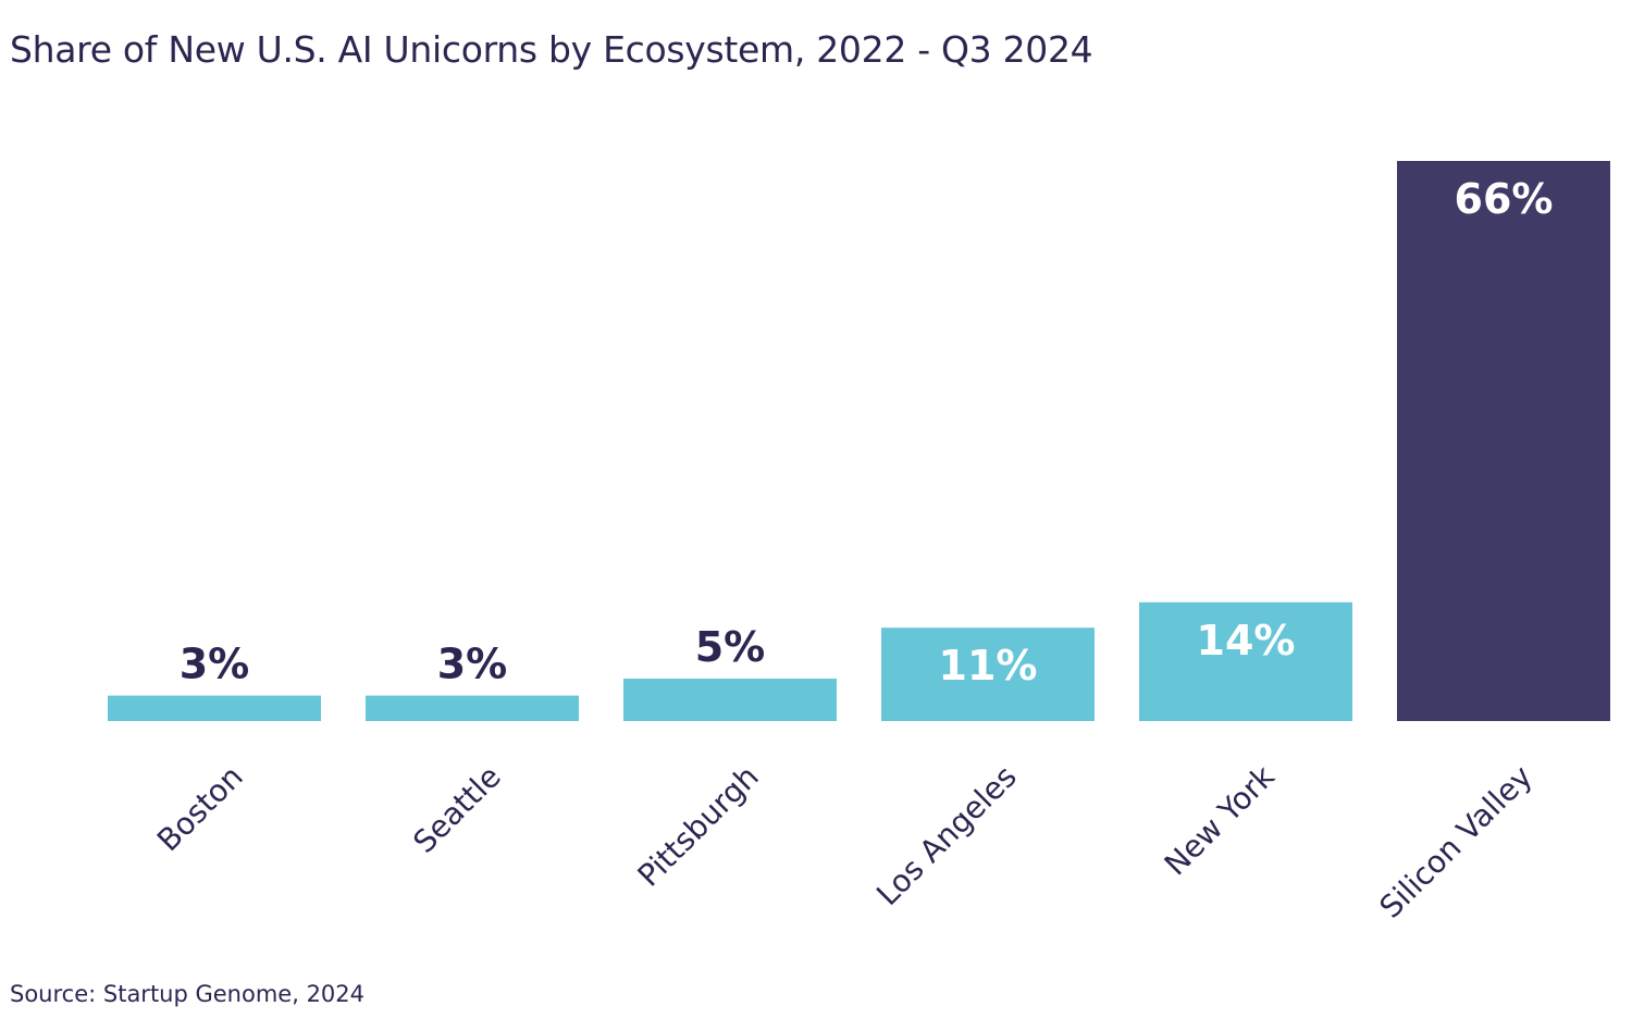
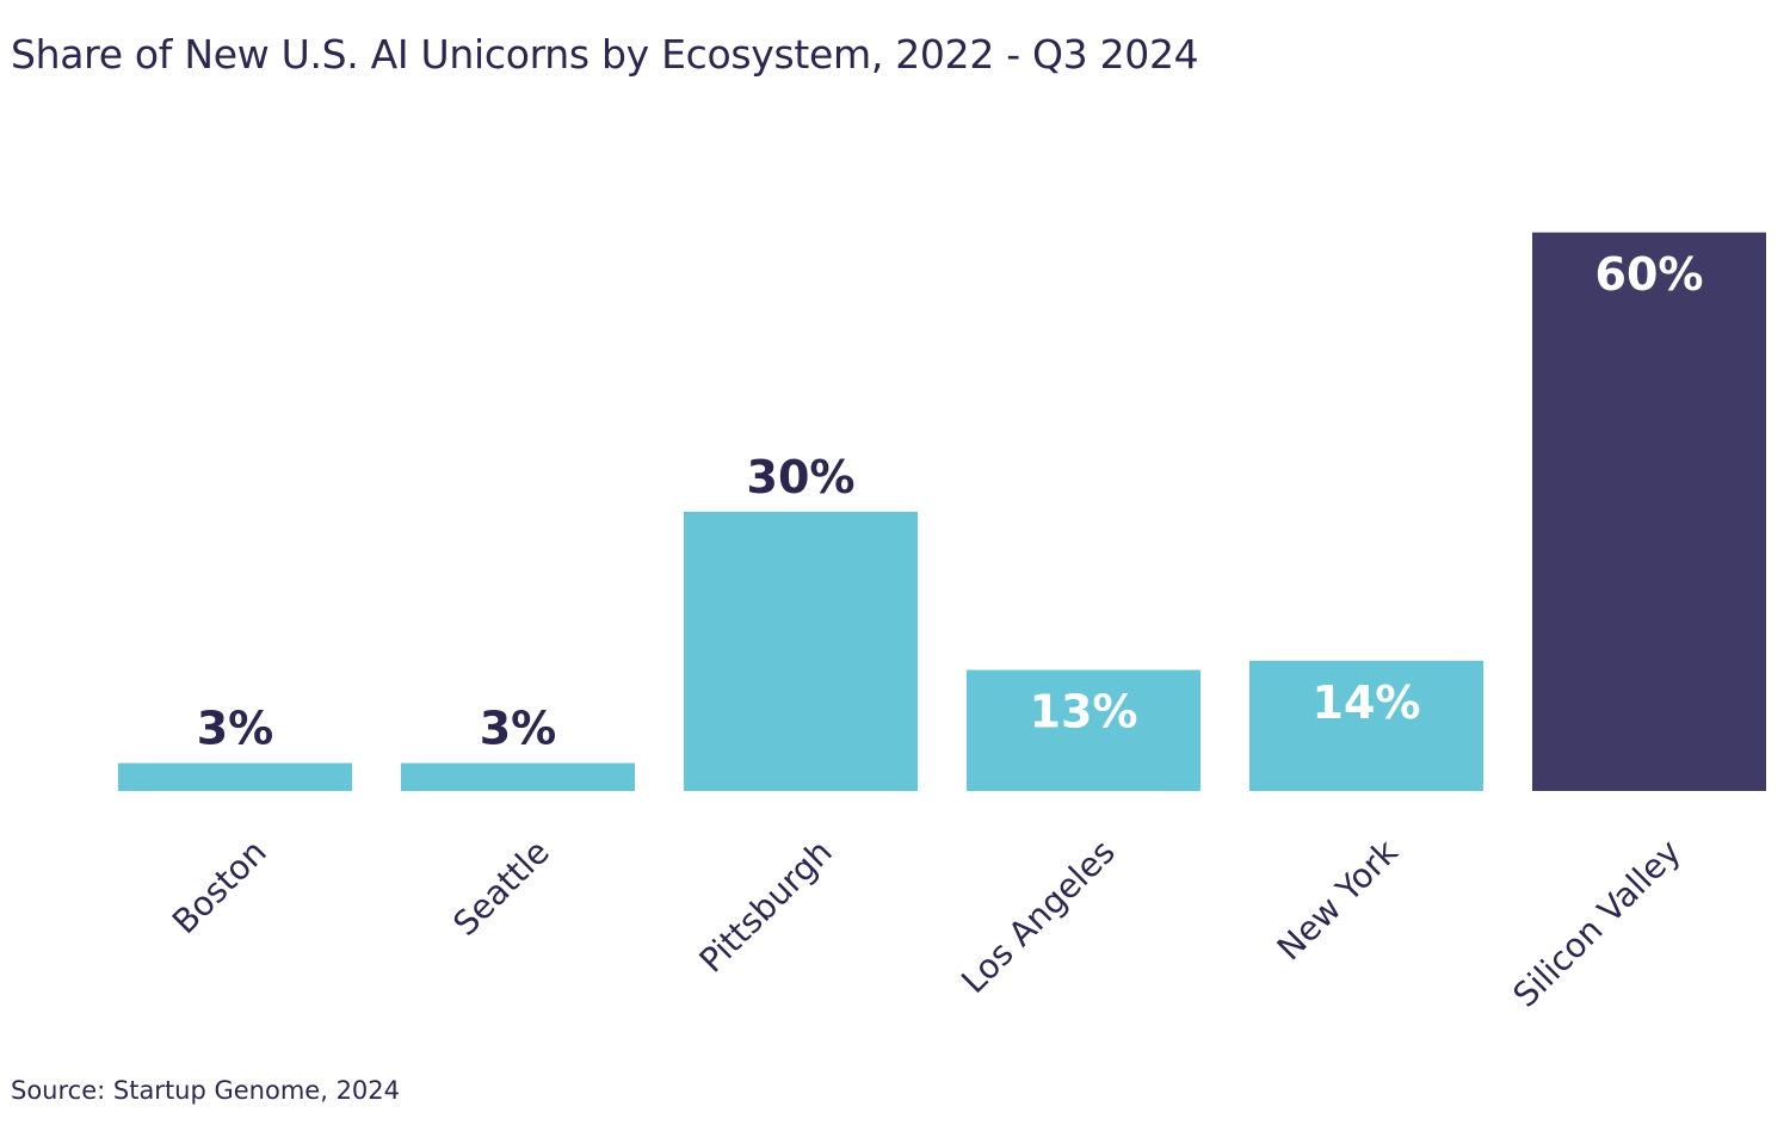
Pittsburgh: 5% -> 30%
Los Angeles: 11% -> 13%
Silicon Valley: 66% -> 60%
